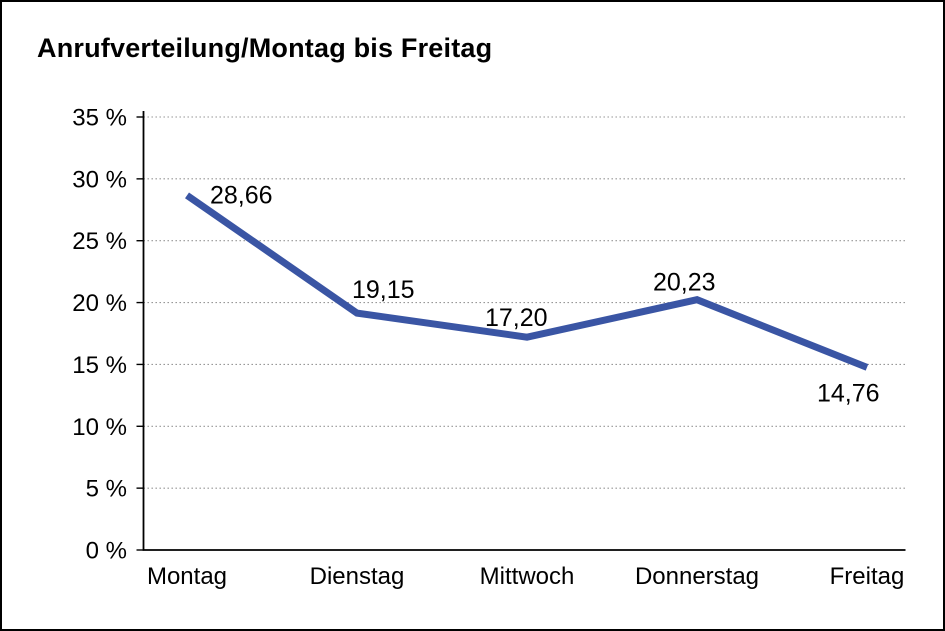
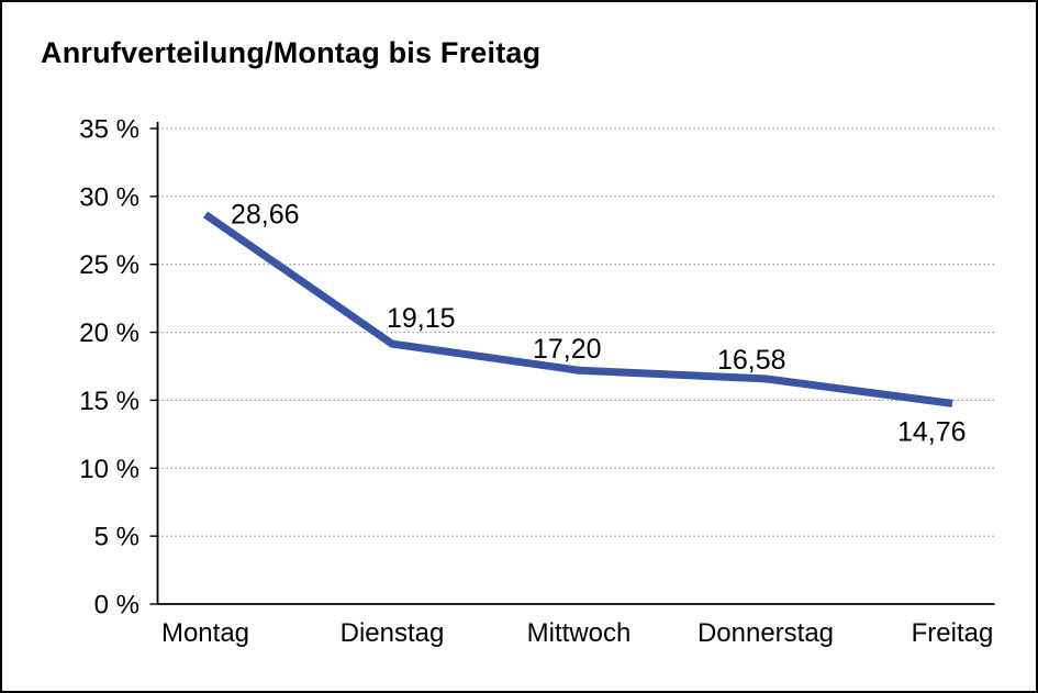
Donnerstag: 20,23 -> 16,58
